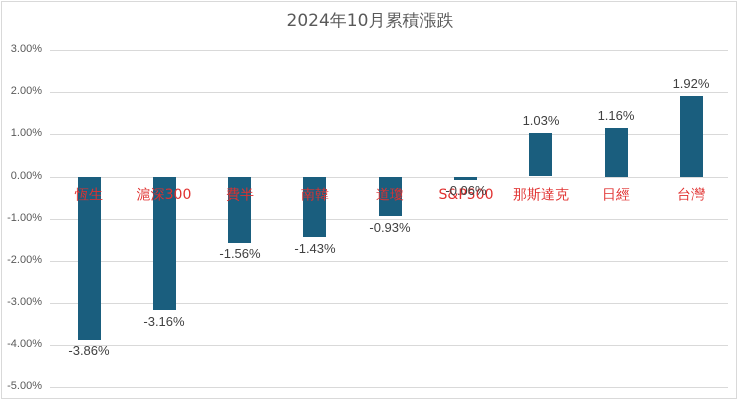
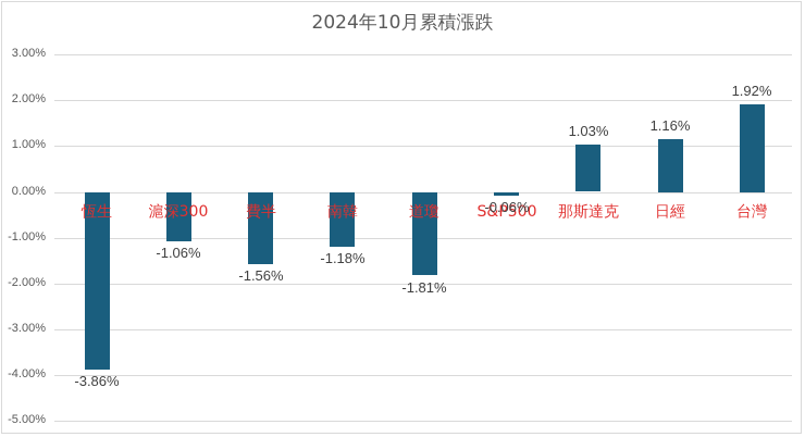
滬深300: -3.16% -> -1.06%
南韓: -1.43% -> -1.18%
道瓊: -0.93% -> -1.81%
